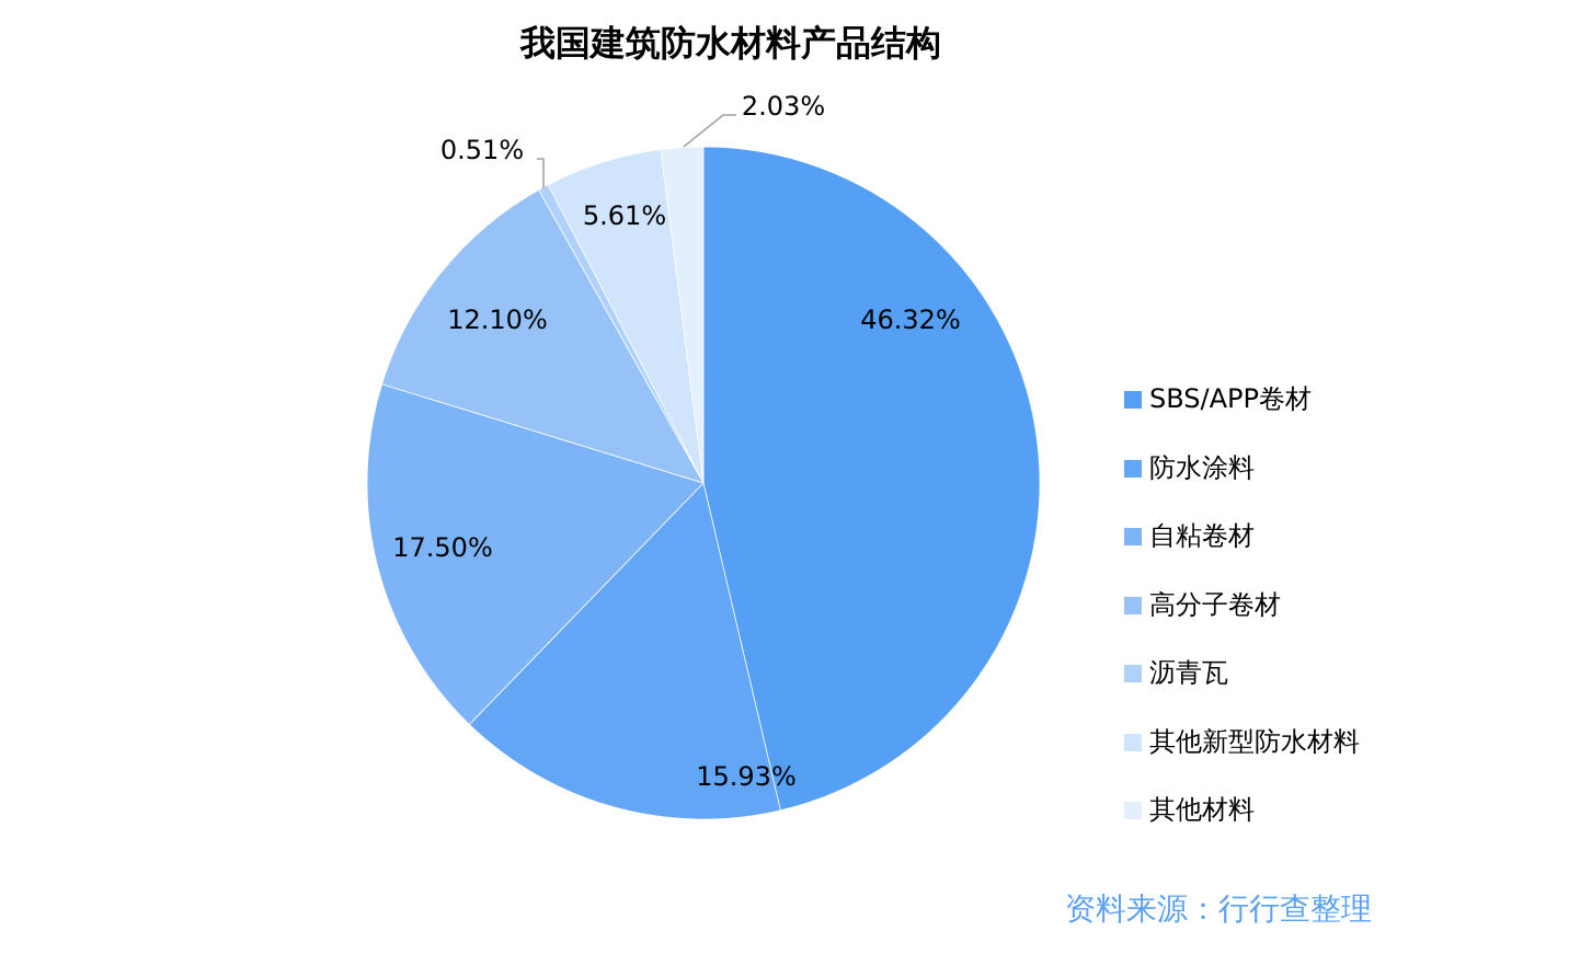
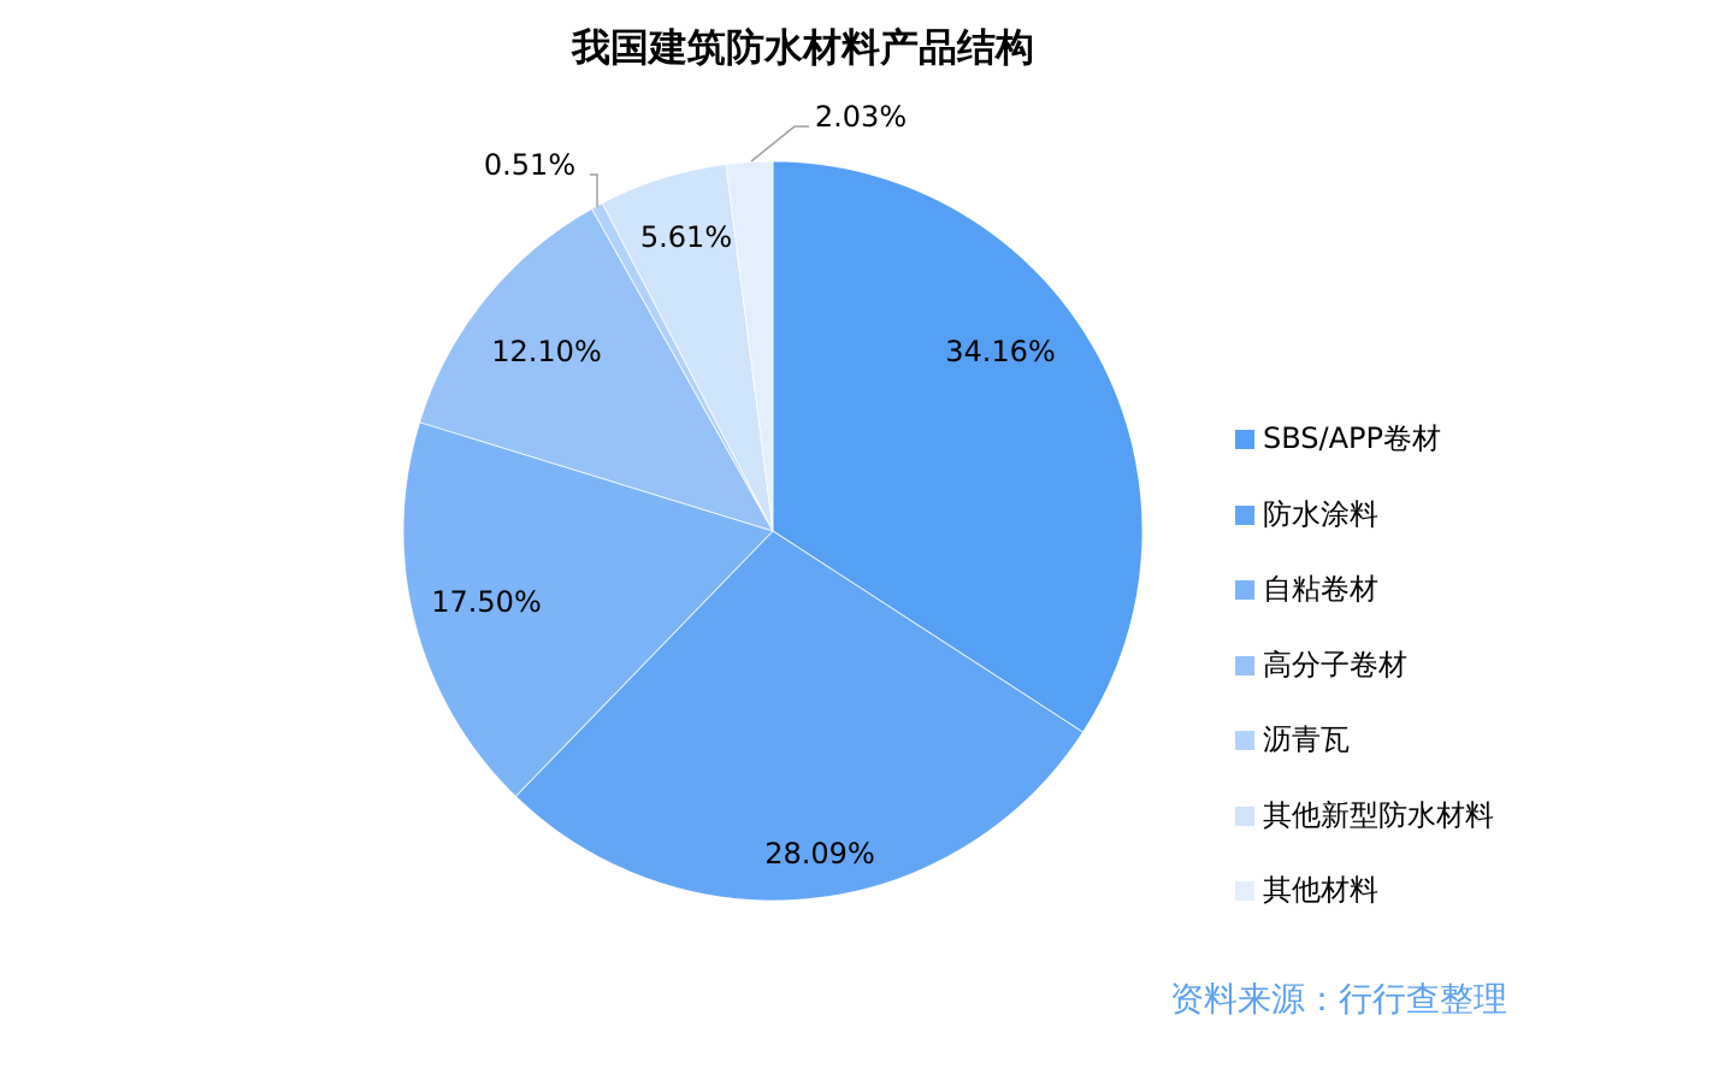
SBS/APP卷材: 46.32% -> 34.16%
防水涂料: 15.93% -> 28.09%
